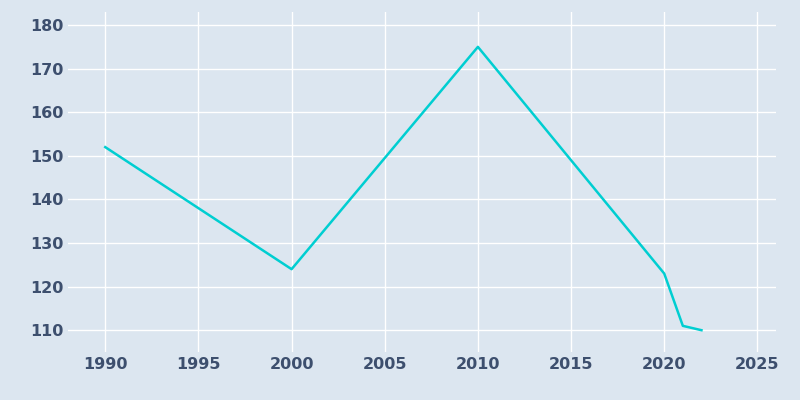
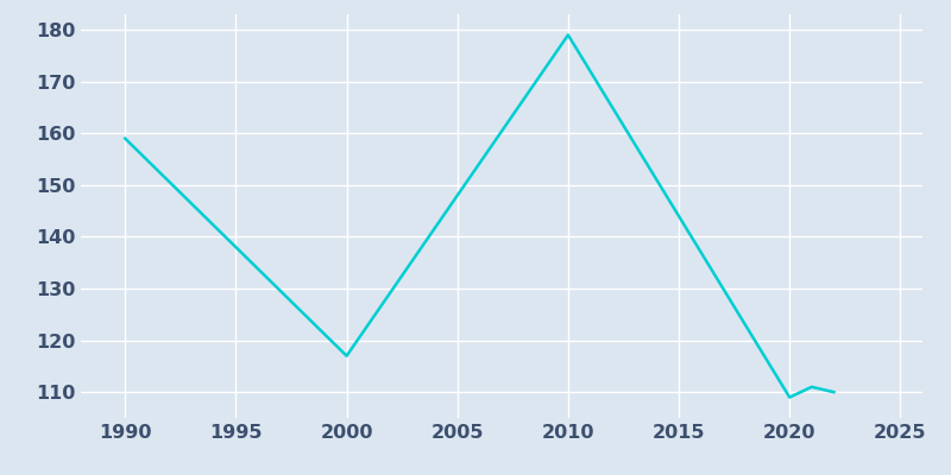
1990: 152 -> 159
2000: 124 -> 117
2010: 175 -> 179
2020: 123 -> 109
